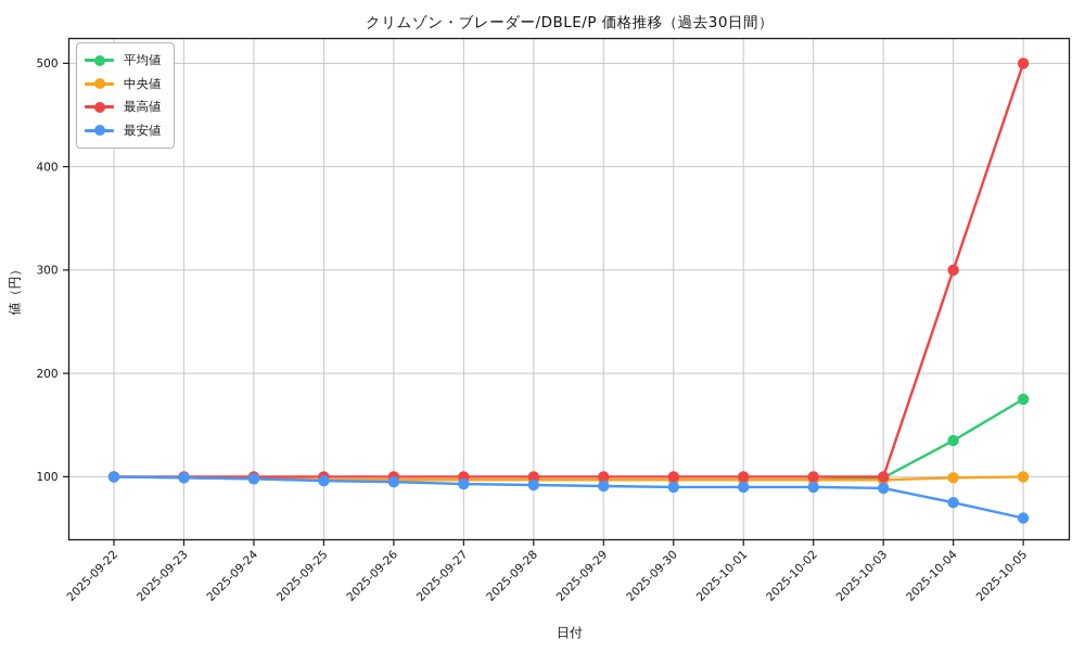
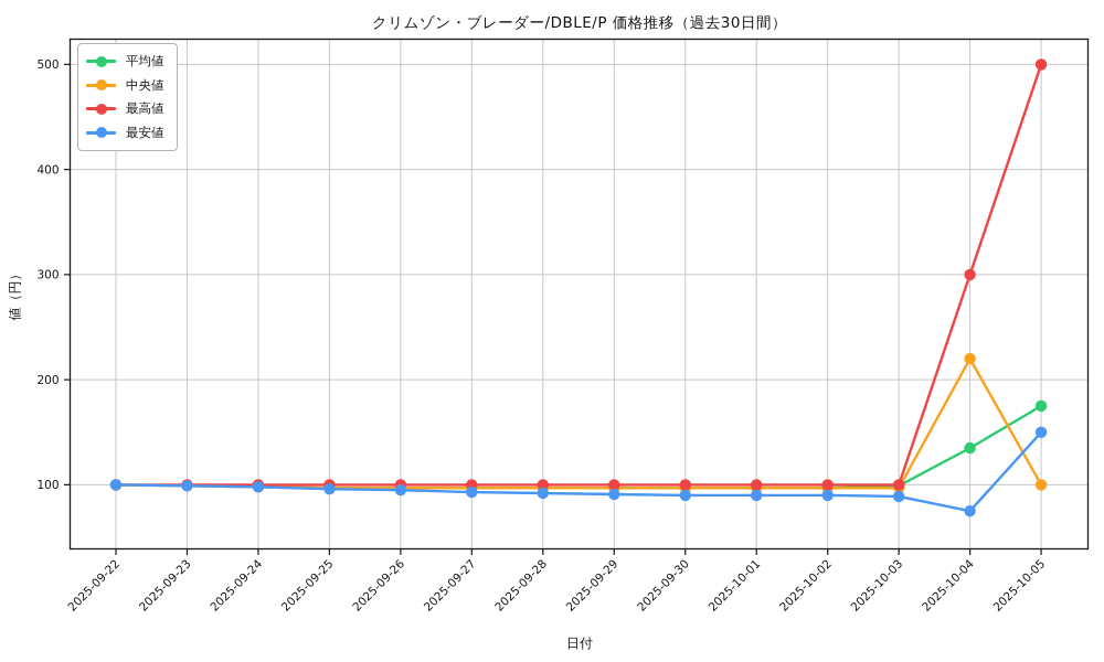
中央値/2025-10-04: 100 -> 220
最安値/2025-10-05: 60 -> 150
